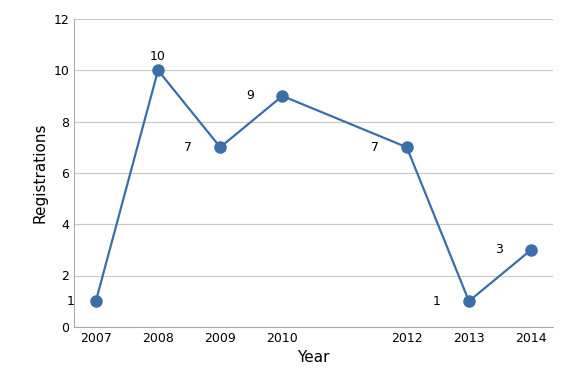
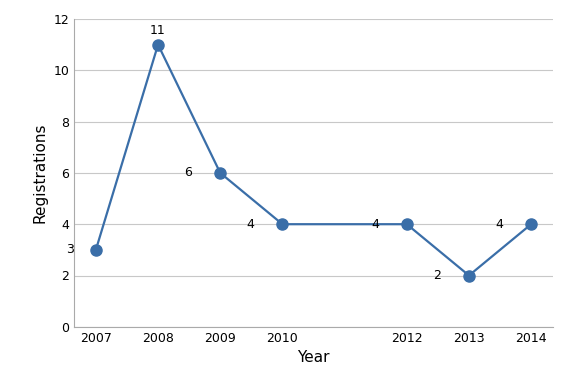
2007: 1 -> 3
2008: 10 -> 11
2009: 7 -> 6
2010: 9 -> 4
2012: 7 -> 4
2013: 1 -> 2
2014: 3 -> 4
